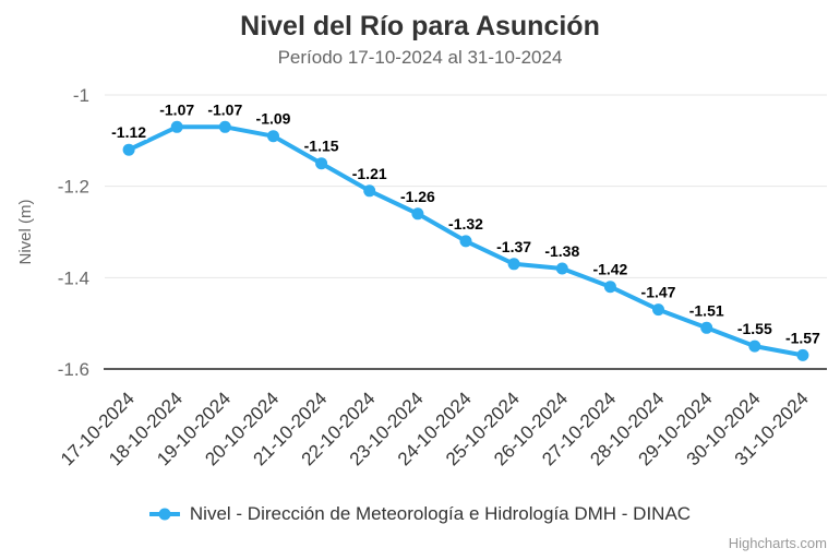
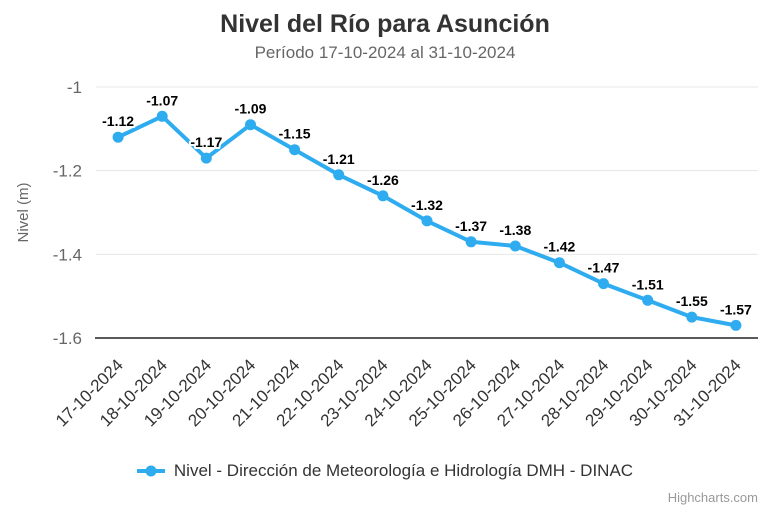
19-10-2024: -1.07 -> -1.17
